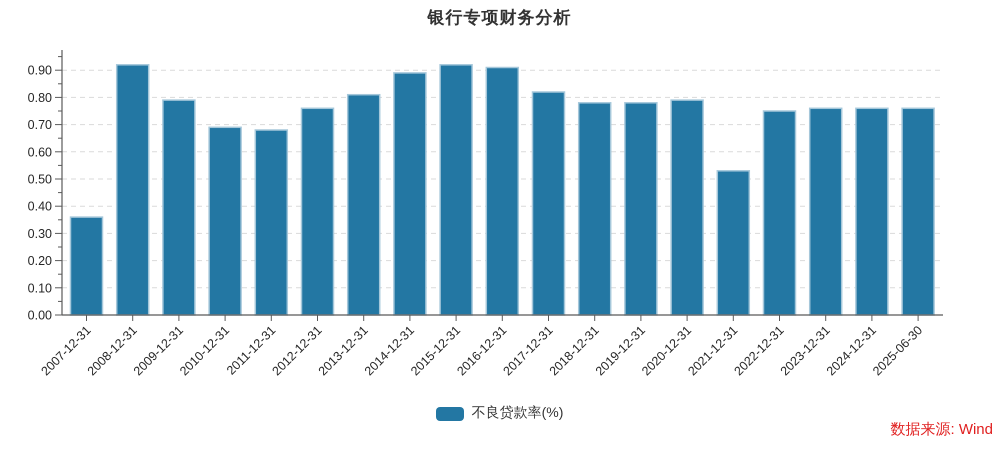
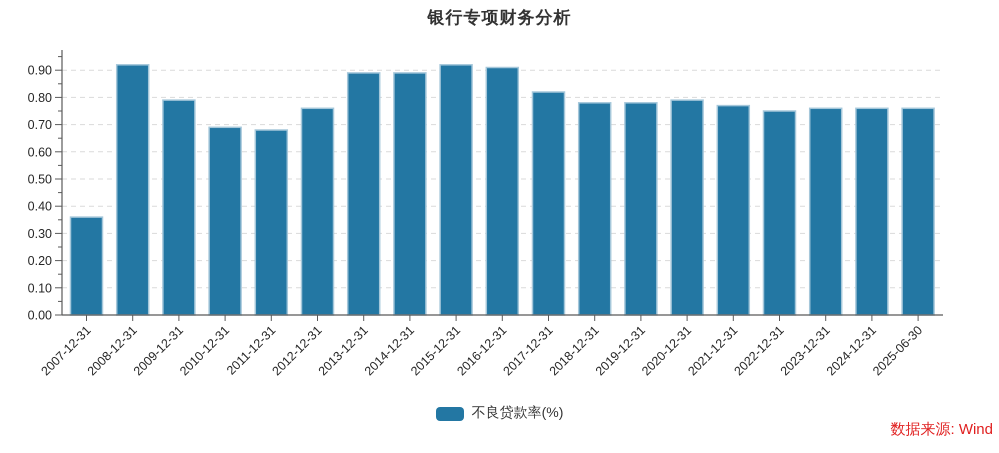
2013-12-31: 0.81 -> 0.89
2021-12-31: 0.53 -> 0.77
